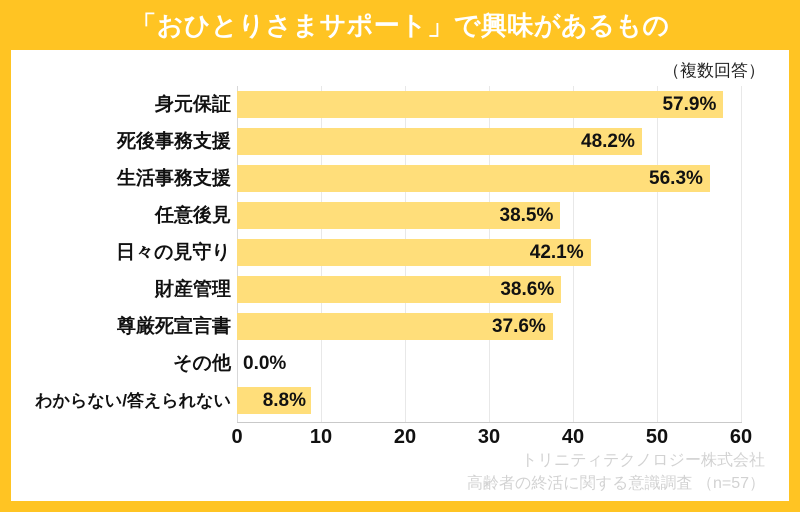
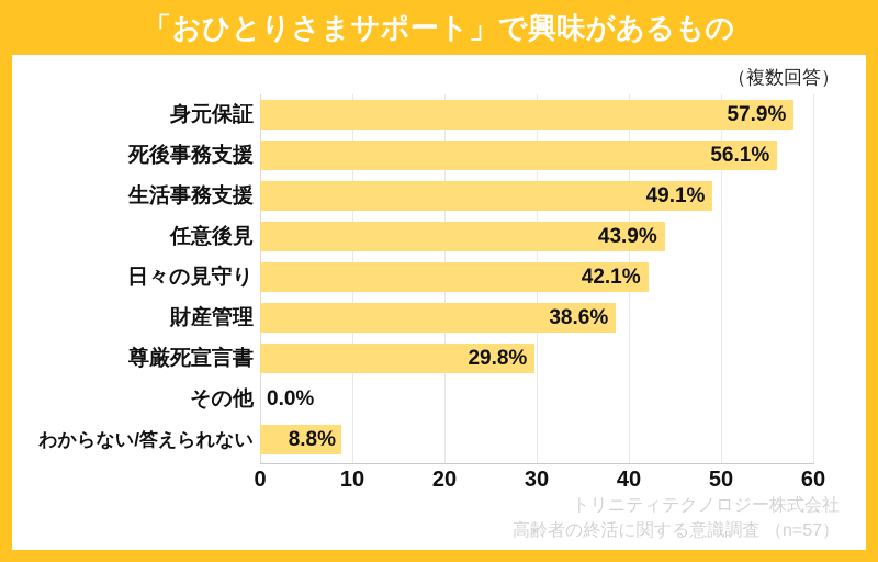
死後事務支援: 48.2% -> 56.1%
生活事務支援: 56.3% -> 49.1%
任意後見: 38.5% -> 43.9%
尊厳死宣言書: 37.6% -> 29.8%
